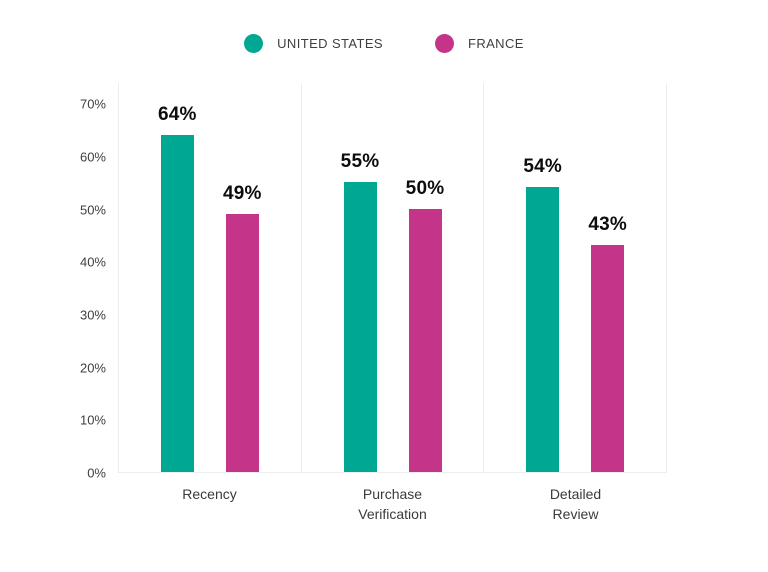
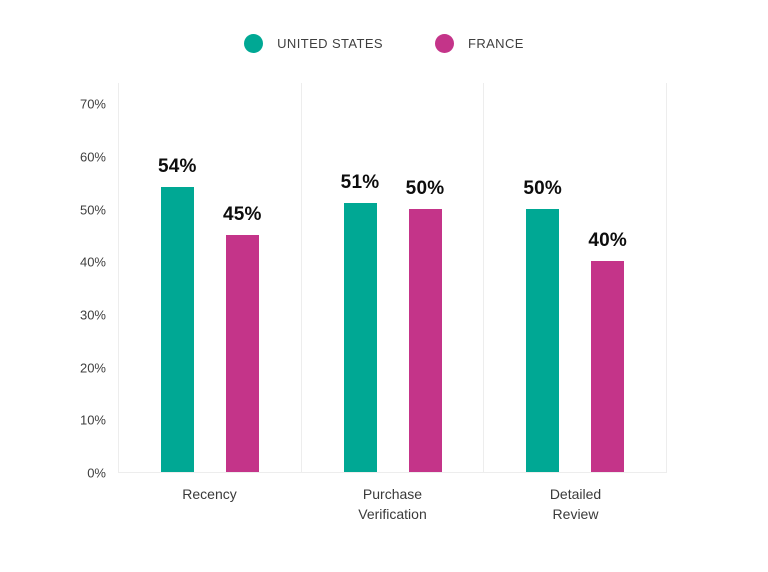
UNITED STATES/Recency: 64% -> 54%
FRANCE/Recency: 49% -> 45%
UNITED STATES/Purchase Verification: 55% -> 51%
UNITED STATES/Detailed Review: 54% -> 50%
FRANCE/Detailed Review: 43% -> 40%
